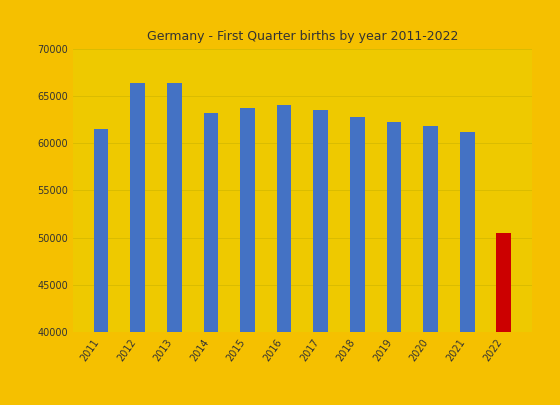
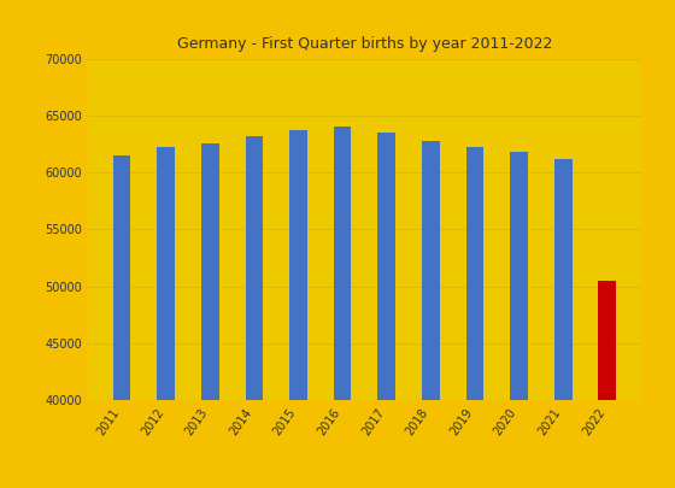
2012: 66400 -> 62200
2013: 66400 -> 62500
